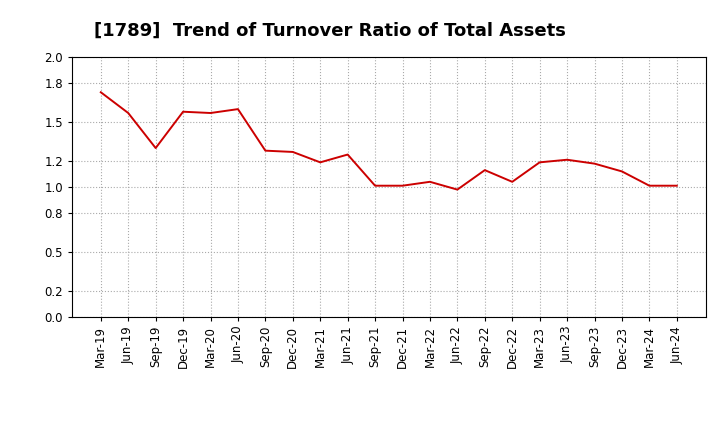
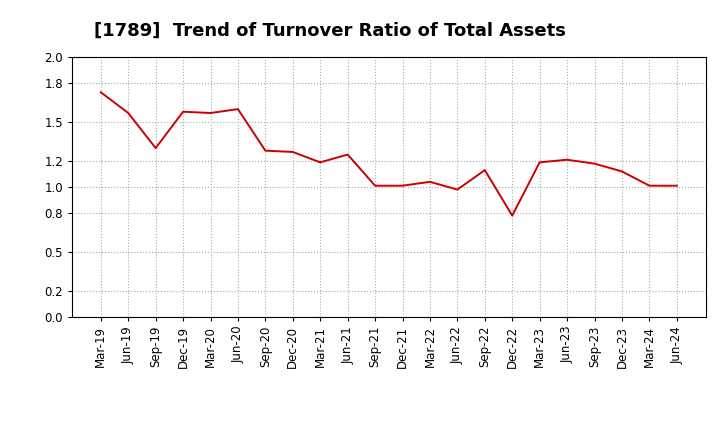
Dec-22: 1.04 -> 0.78
